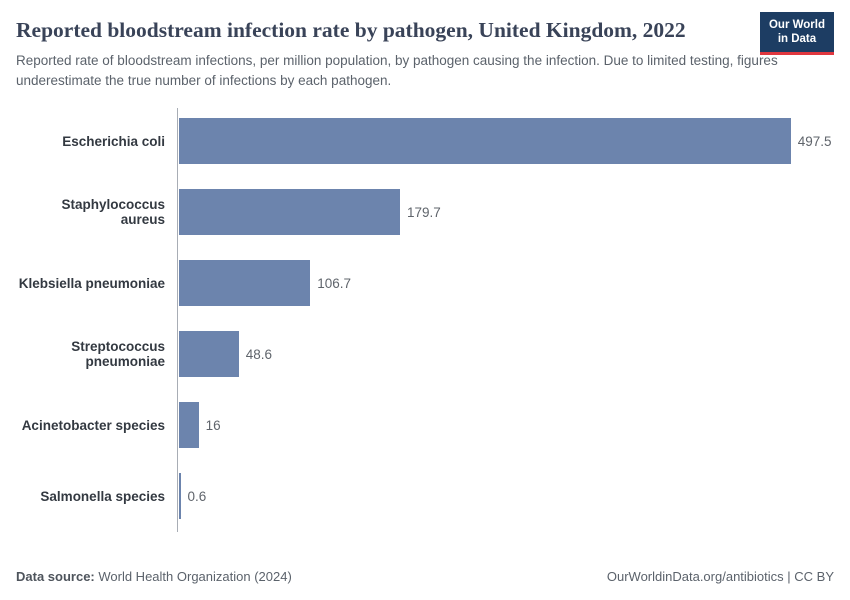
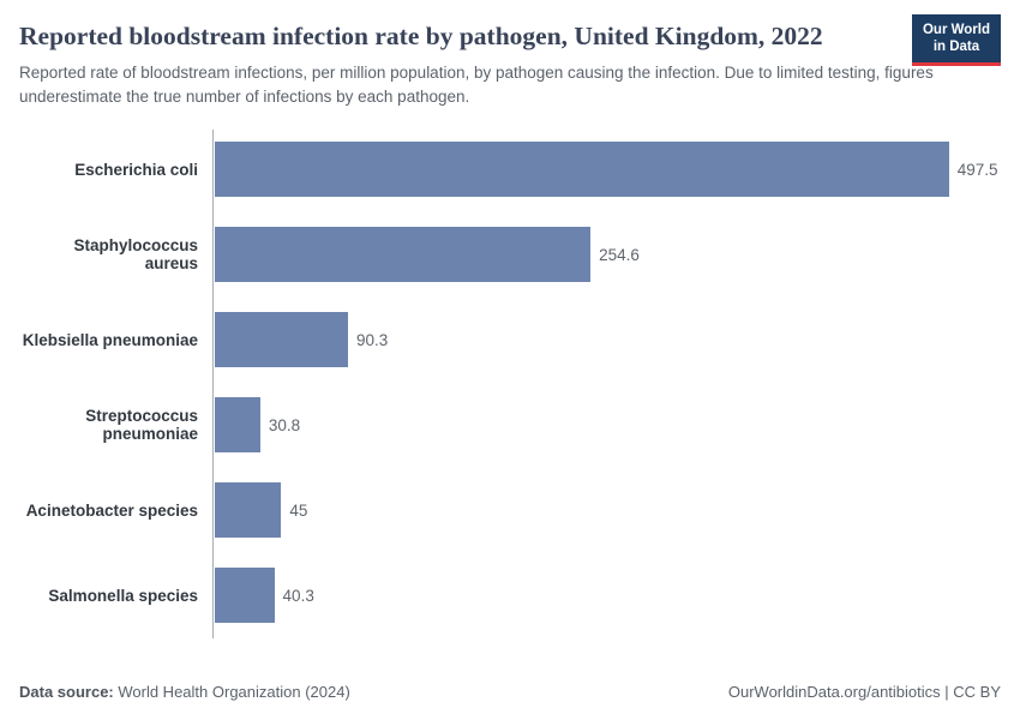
Staphylococcus aureus: 179.7 -> 254.6
Klebsiella pneumoniae: 106.7 -> 90.3
Streptococcus pneumoniae: 48.6 -> 30.8
Acinetobacter species: 16 -> 45
Salmonella species: 0.6 -> 40.3
